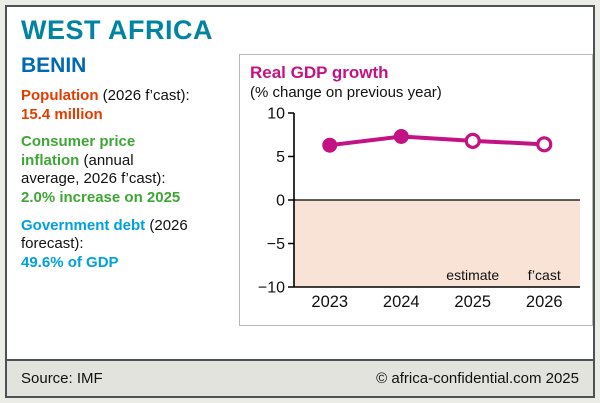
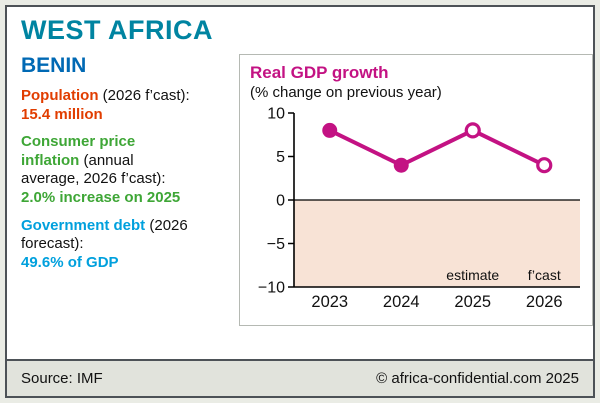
2023: 6 -> 8
2024: 7 -> 4
2025: 7 -> 8
2026: 6 -> 4
